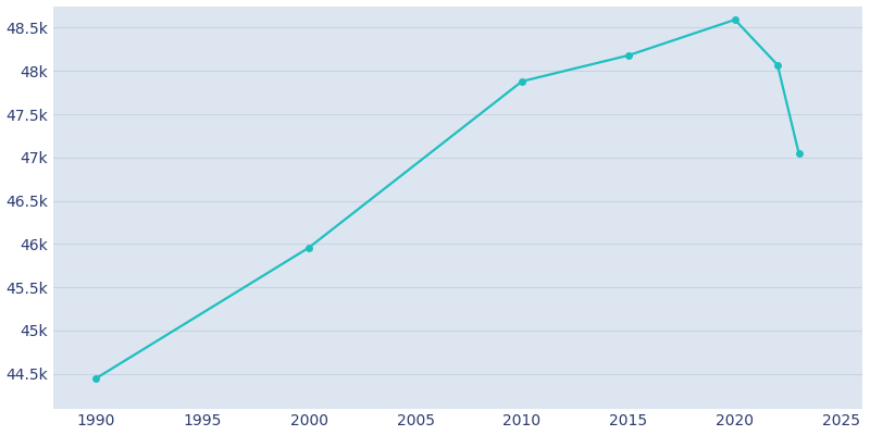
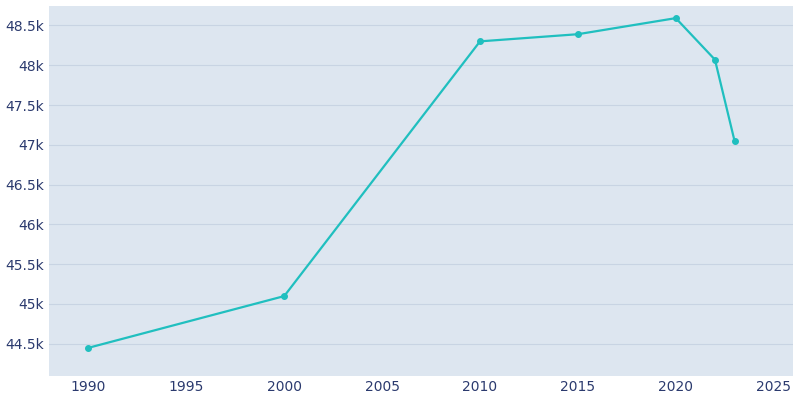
2000: 45.96k -> 45.10k
2010: 47.88k -> 48.30k
2015: 48.18k -> 48.39k
